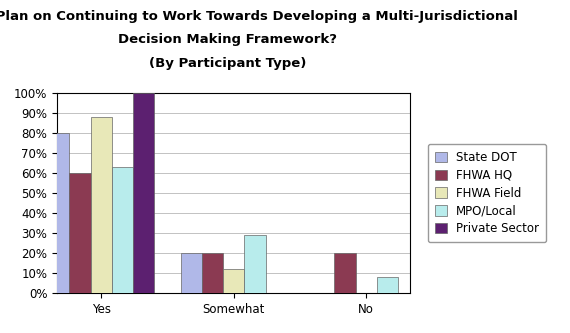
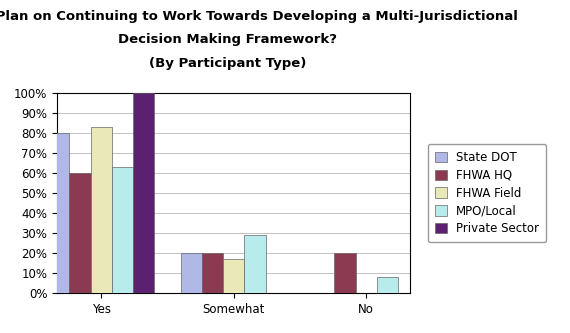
FHWA Field/Yes: 88% -> 83%
FHWA Field/Somewhat: 12% -> 17%
